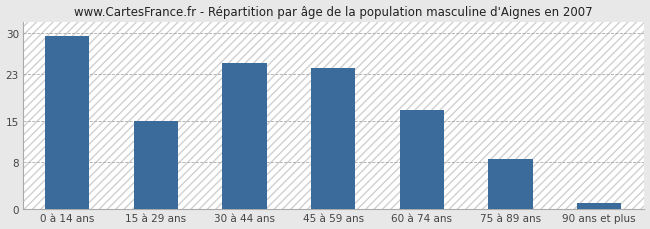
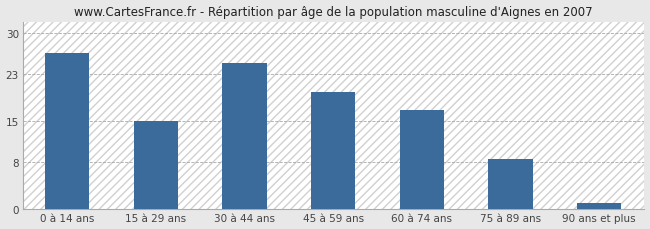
0 à 14 ans: 29.5 -> 26.6
45 à 59 ans: 24.0 -> 20.0
